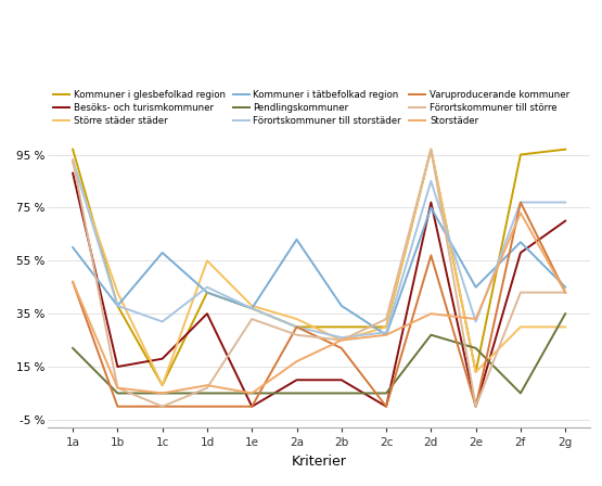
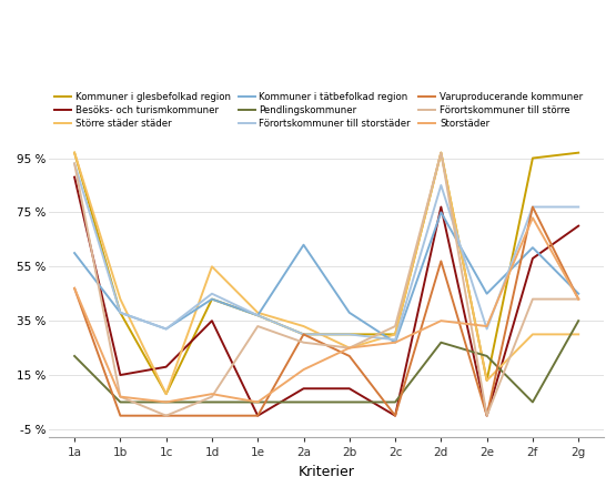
Större städer städer/1a: 92 % -> 97 %
Kommuner i tätbefolkad region/1c: 58 % -> 32 %
Förortskommuner till storstäder/2b: 26 % -> 30 %
